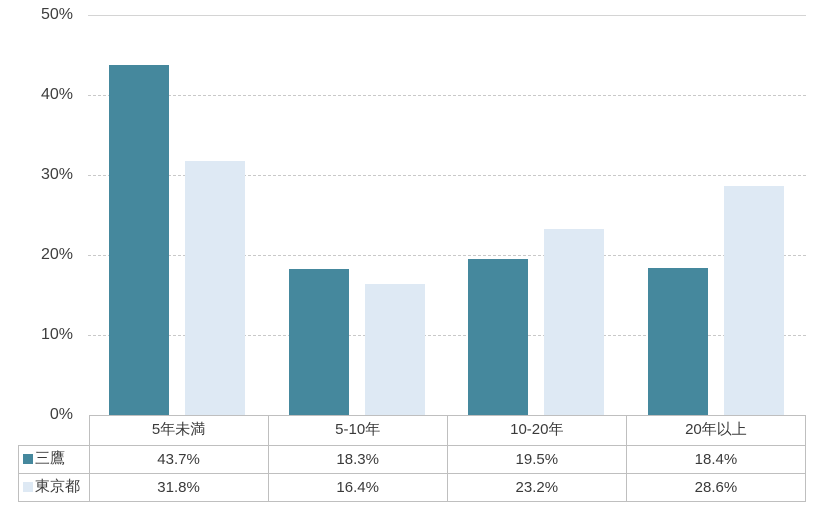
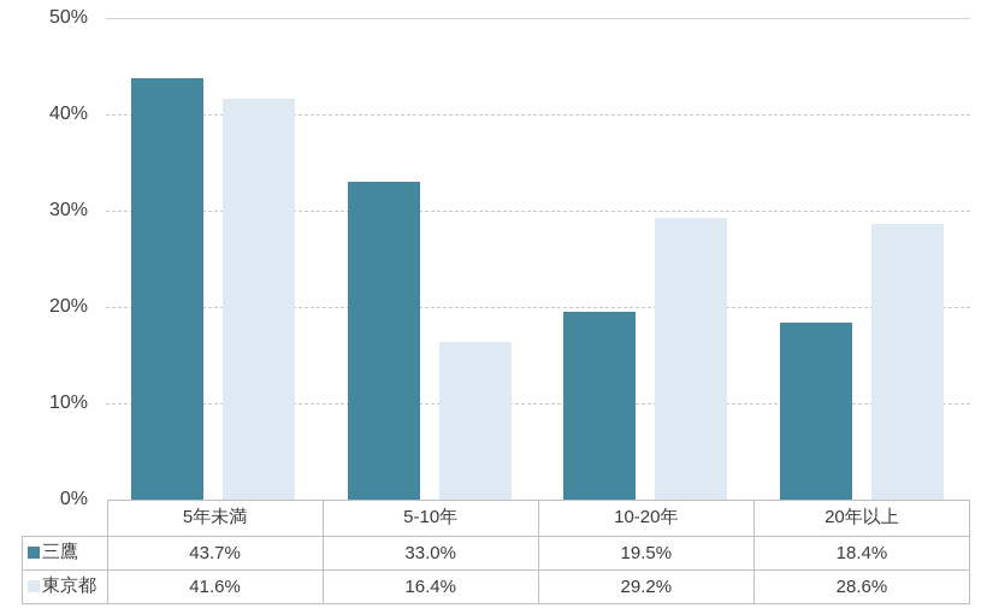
東京都/5年未満: 31.8% -> 41.6%
三鷹/5-10年: 18.3% -> 33.0%
東京都/10-20年: 23.2% -> 29.2%
